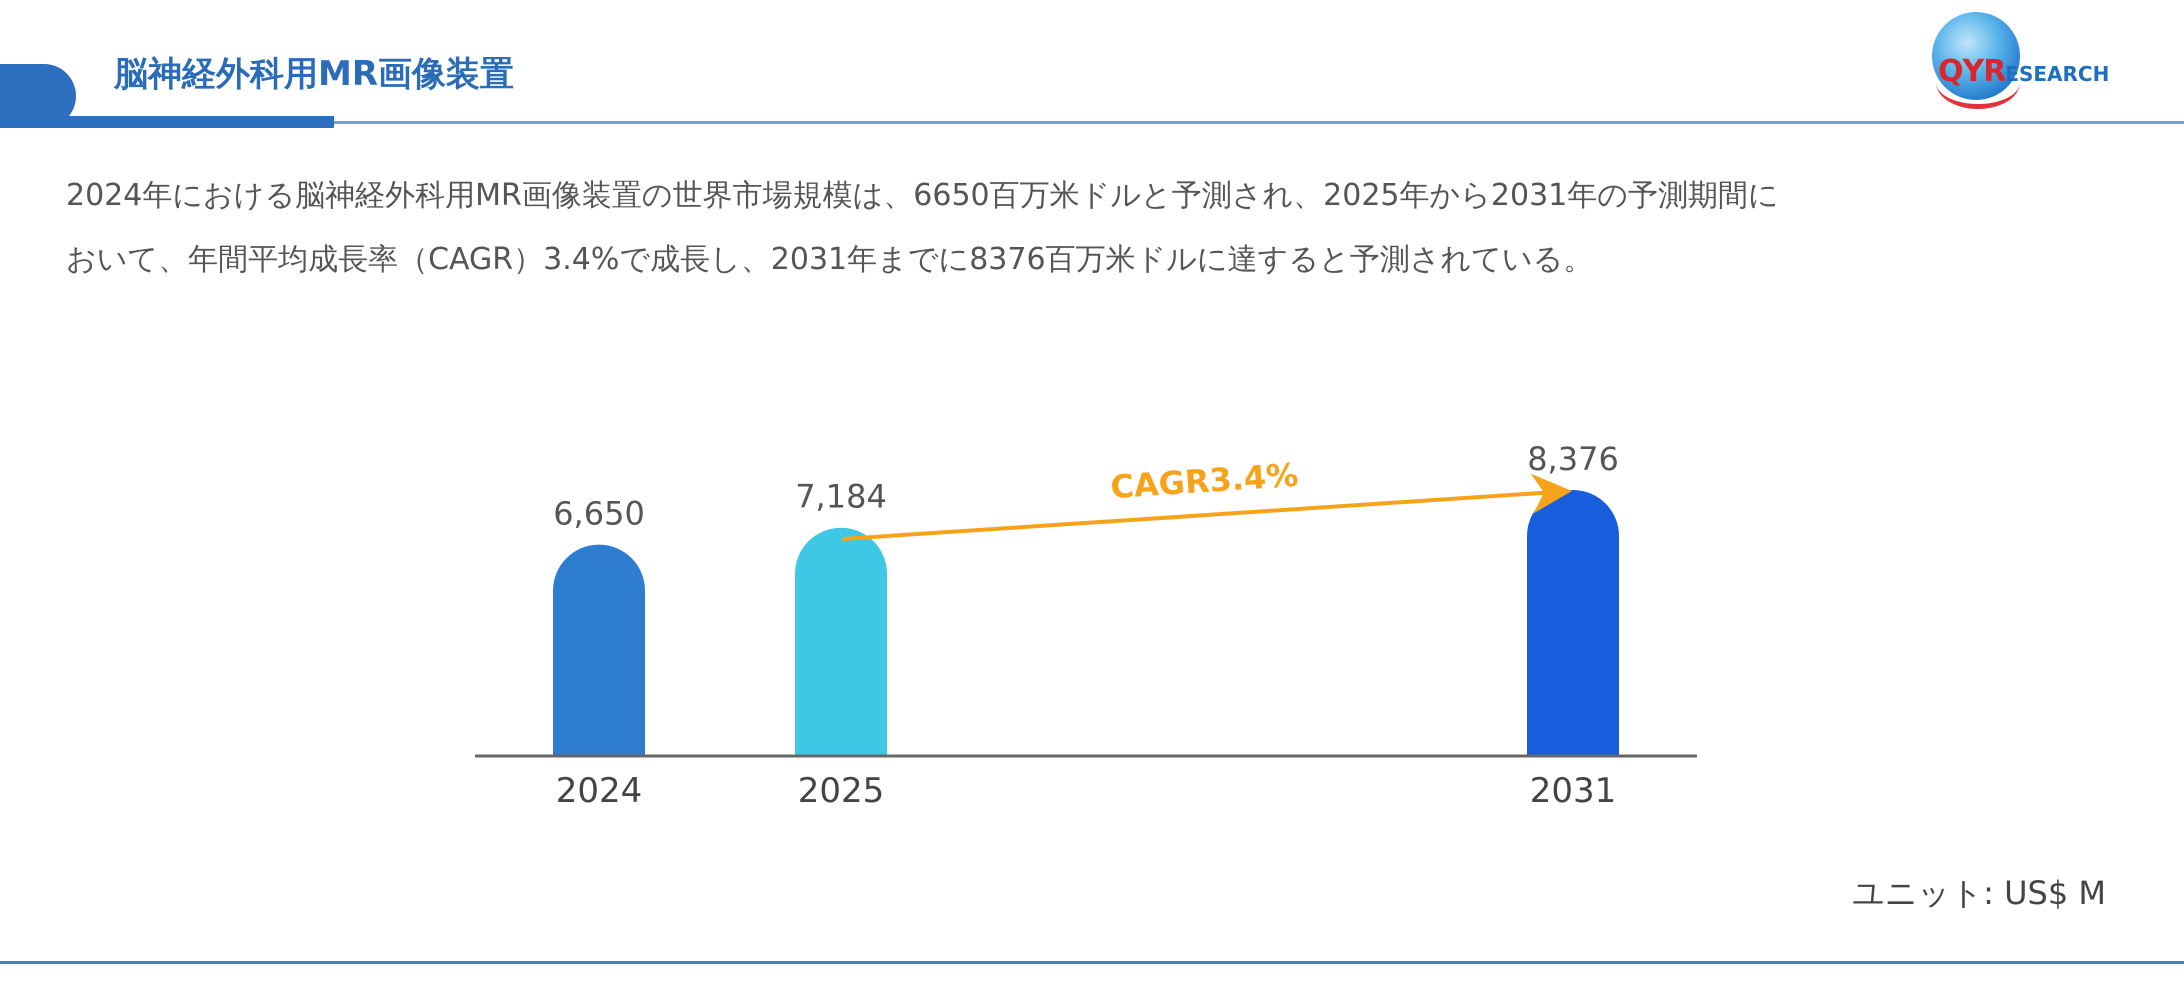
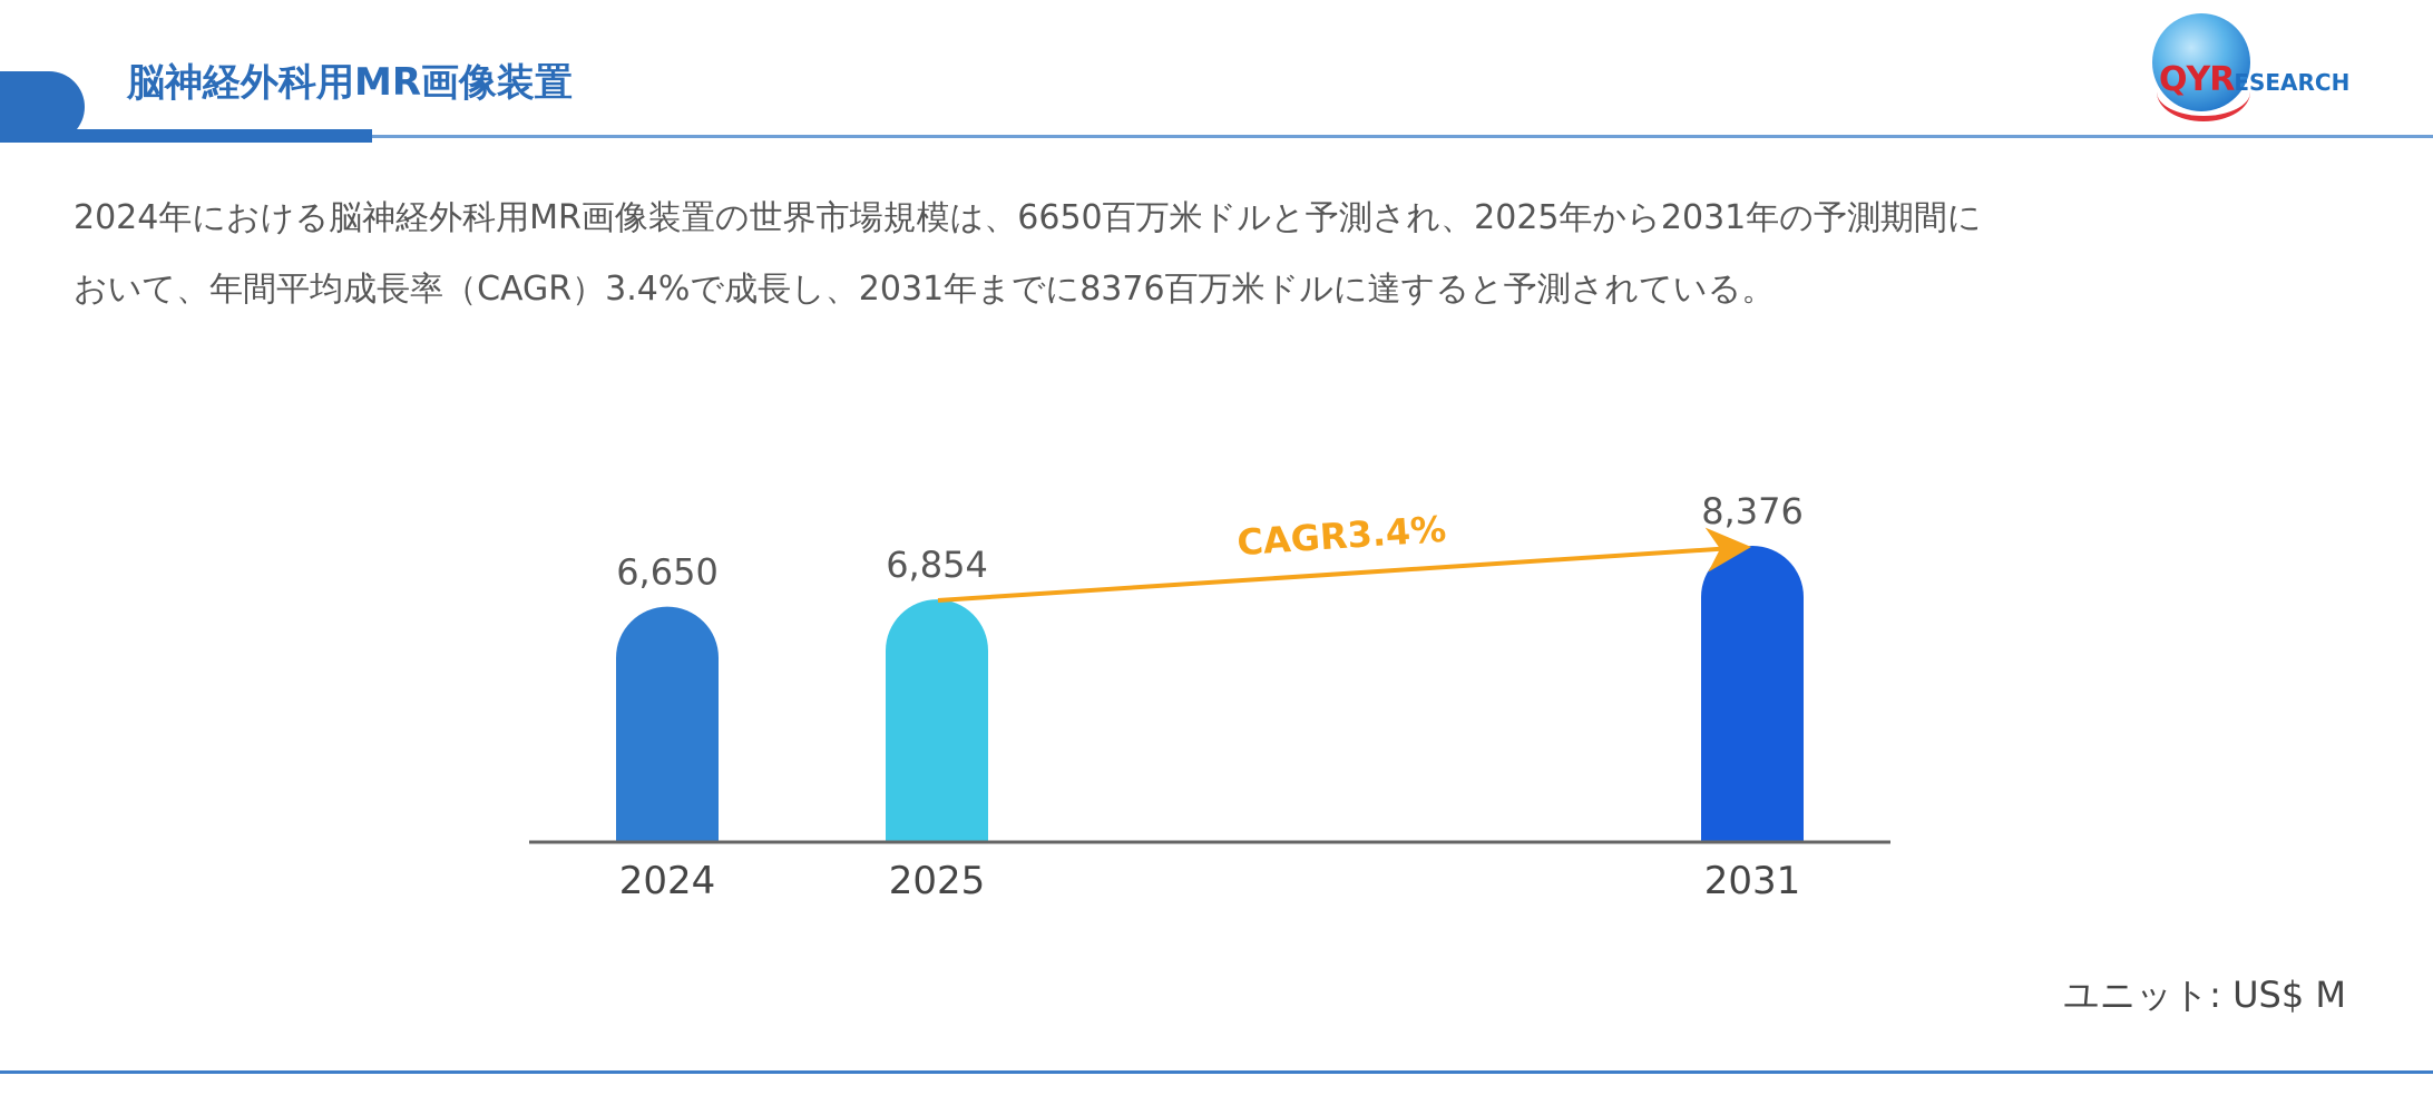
2025: 7,184 -> 6,854
